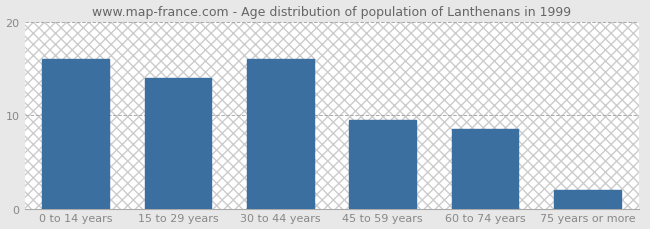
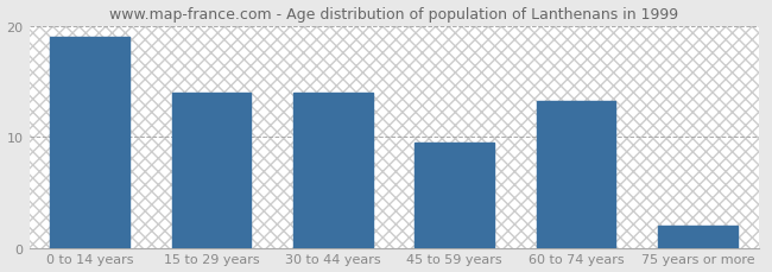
0 to 14 years: 16.0 -> 19.0
30 to 44 years: 16.0 -> 14.0
60 to 74 years: 8.5 -> 13.2
